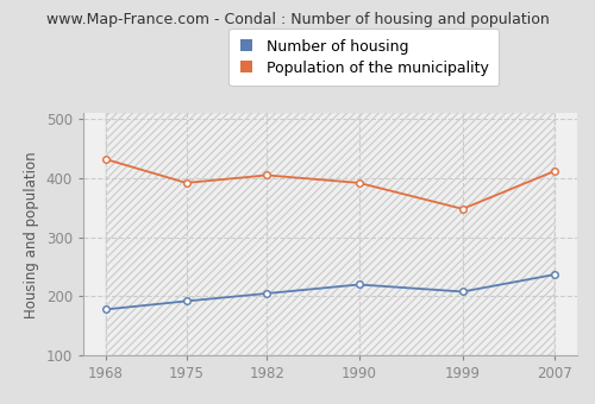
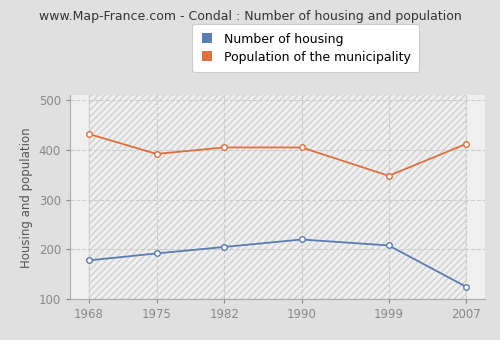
Population of the municipality/1990: 392 -> 405
Number of housing/2007: 237 -> 125
